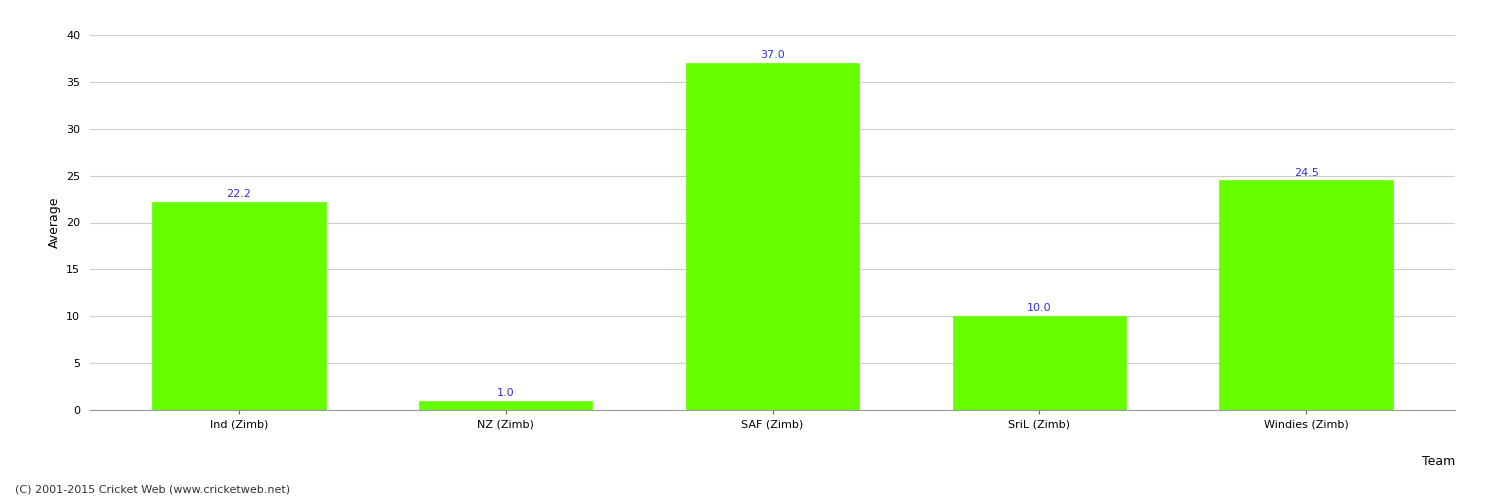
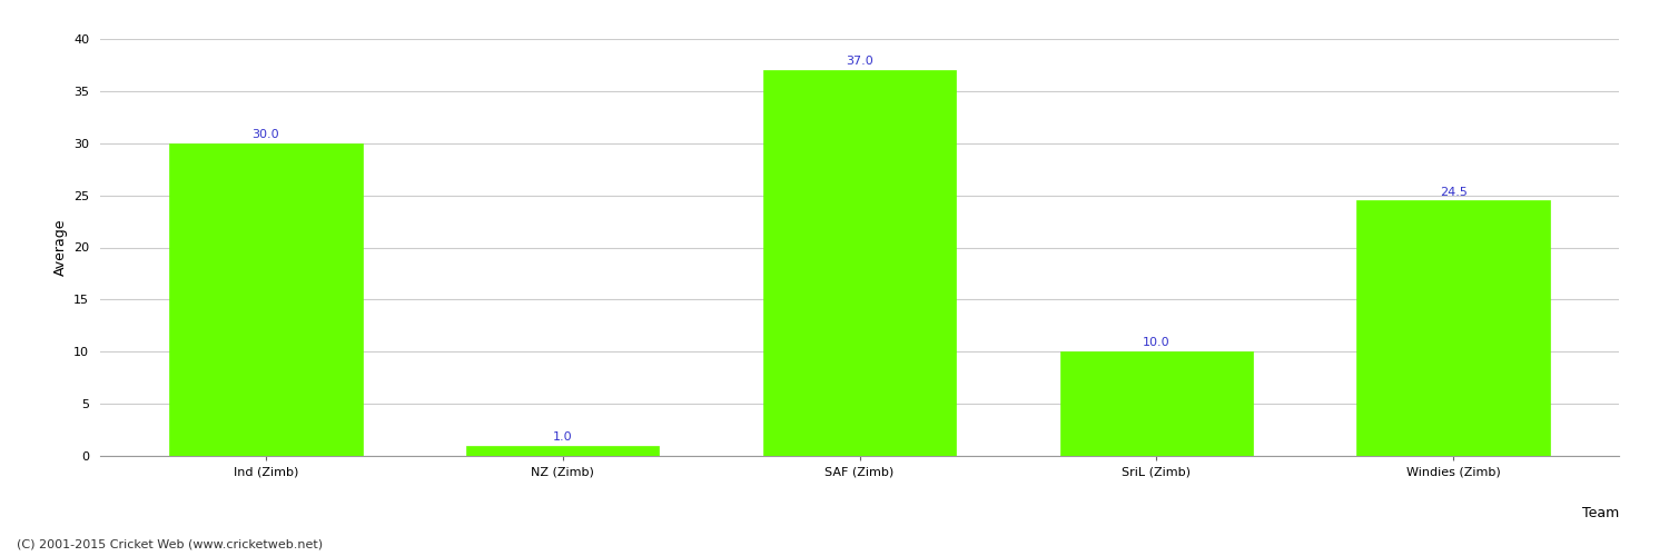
Ind (Zimb): 22.2 -> 30.0
